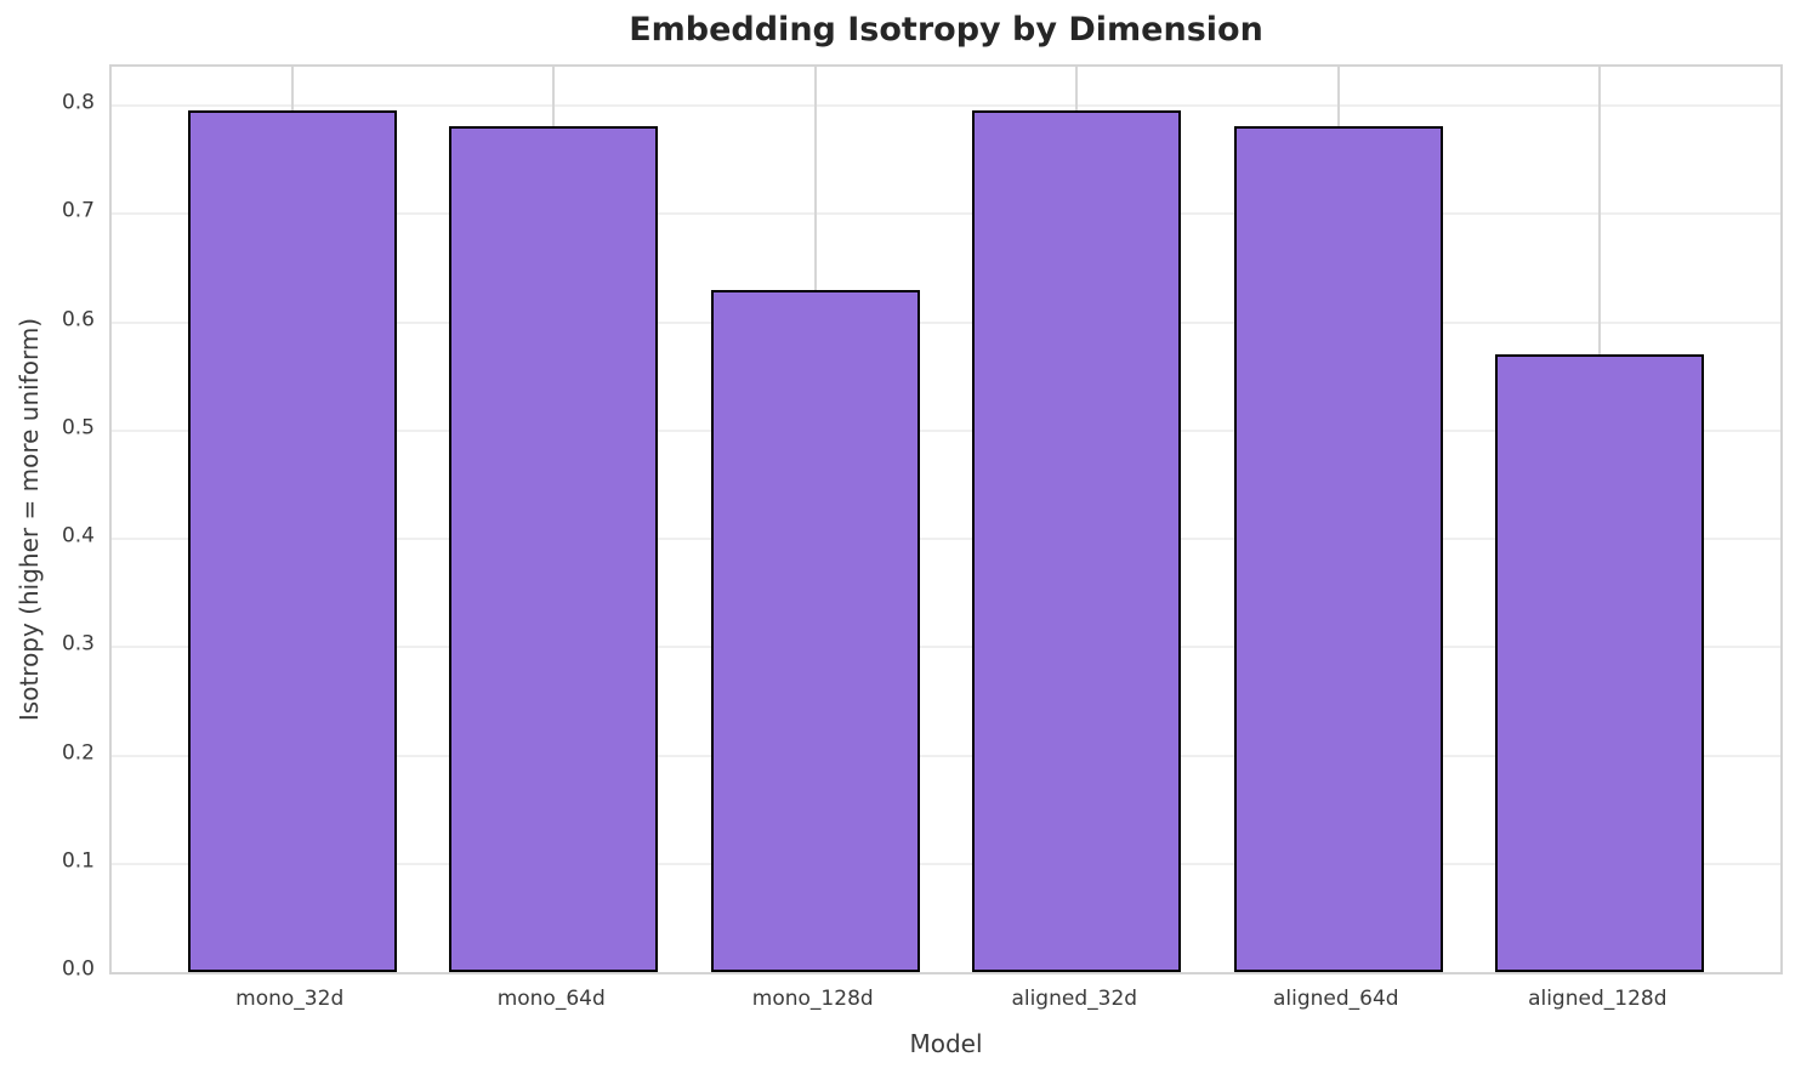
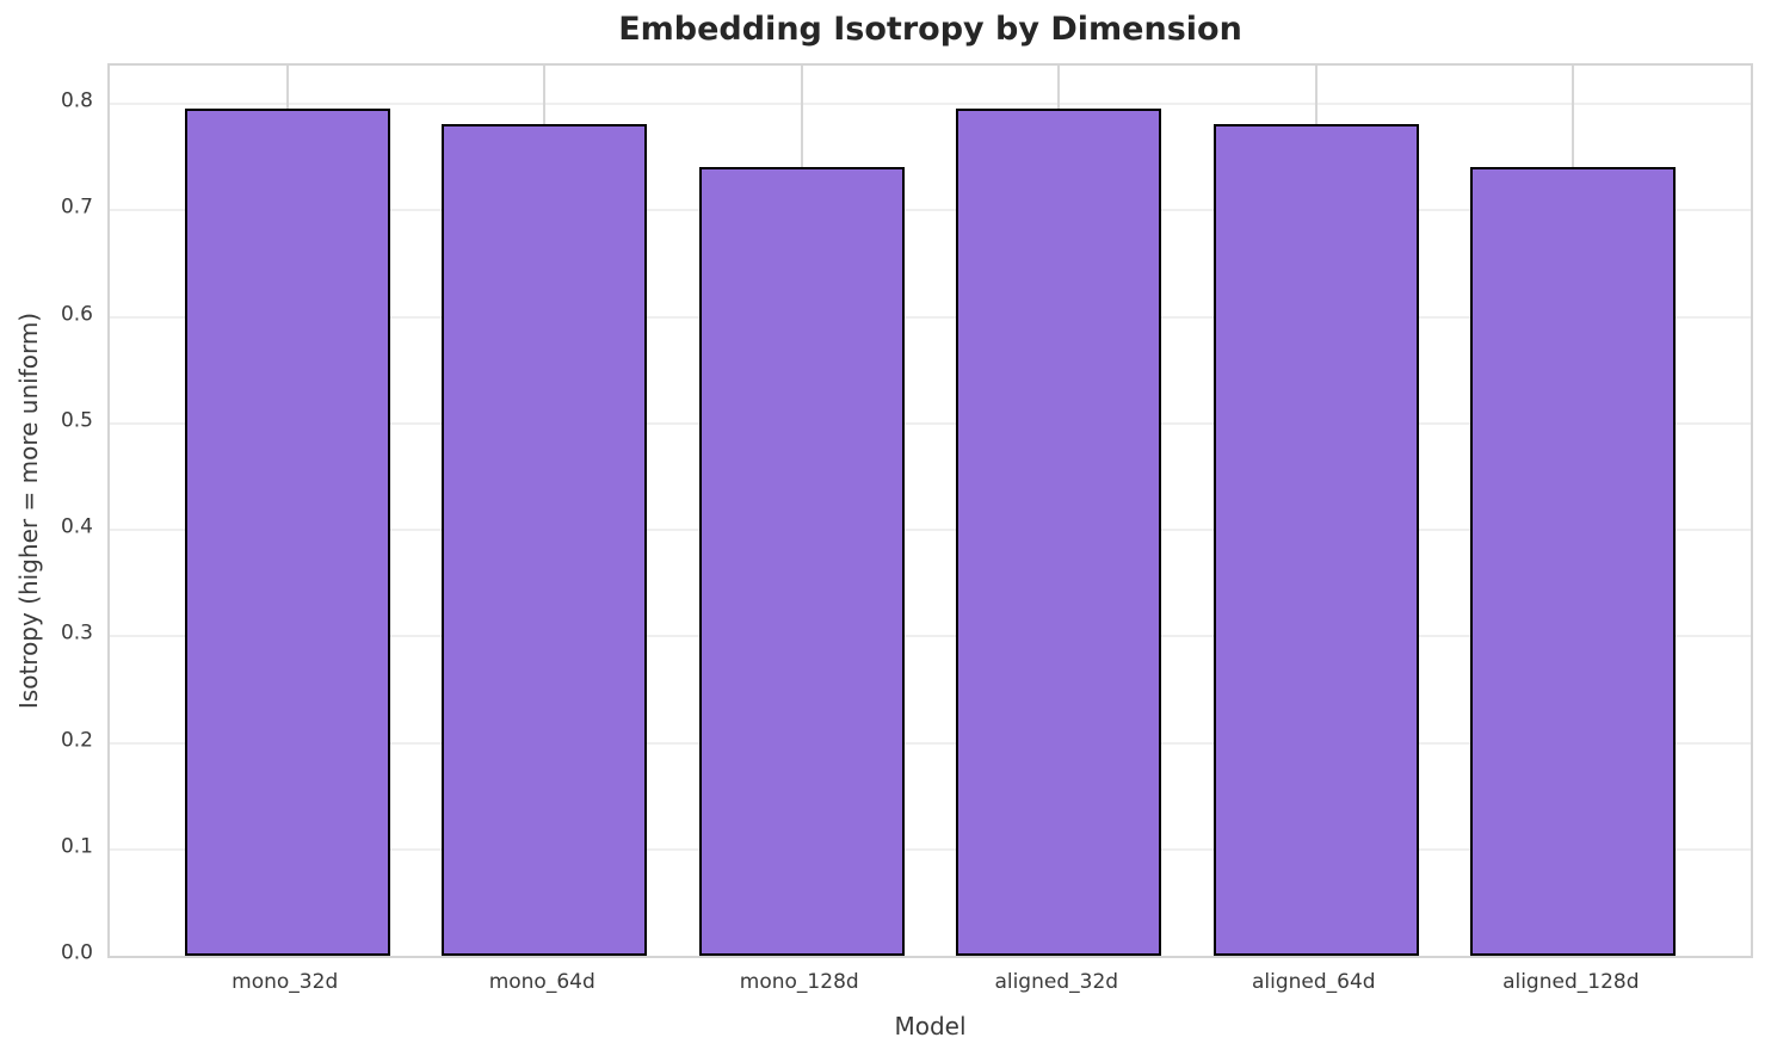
mono_128d: 0.63 -> 0.74
aligned_128d: 0.57 -> 0.74
